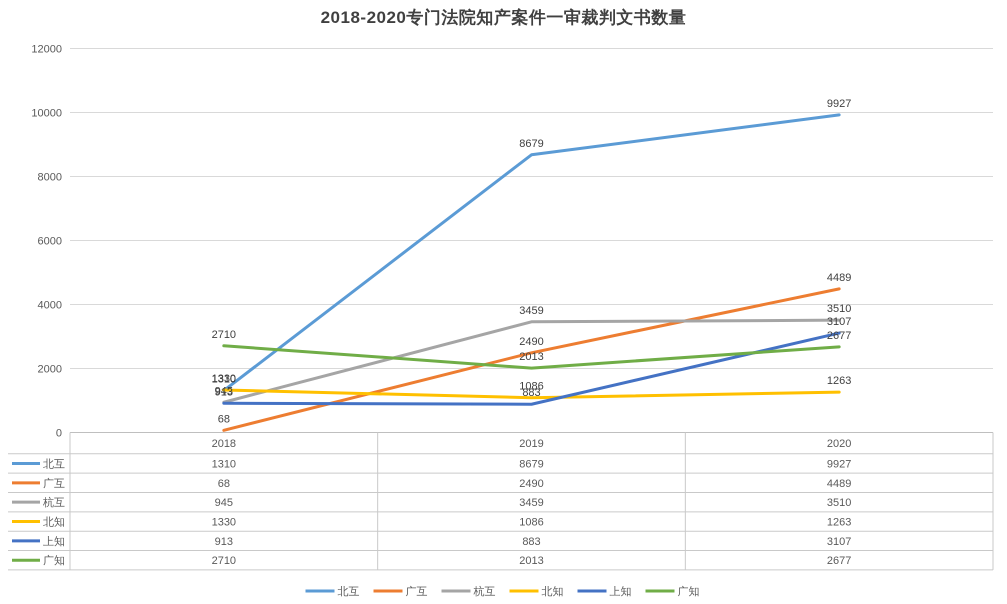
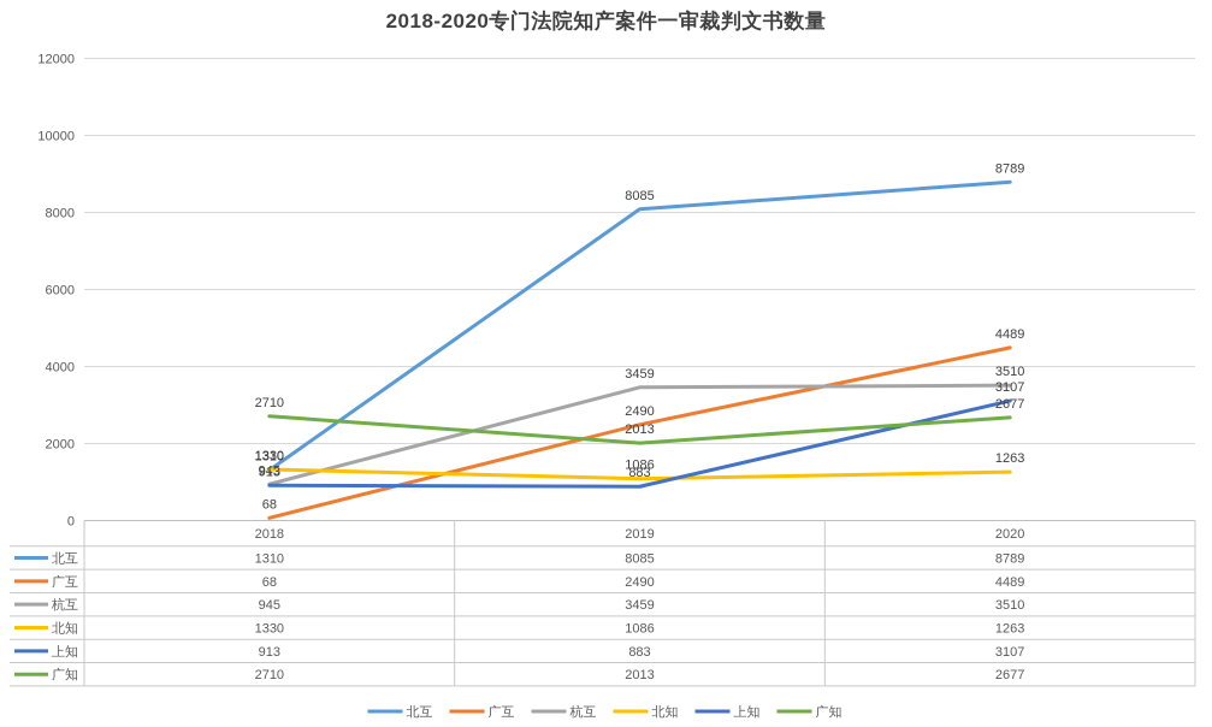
北互/2019: 8679 -> 8085
北互/2020: 9927 -> 8789
